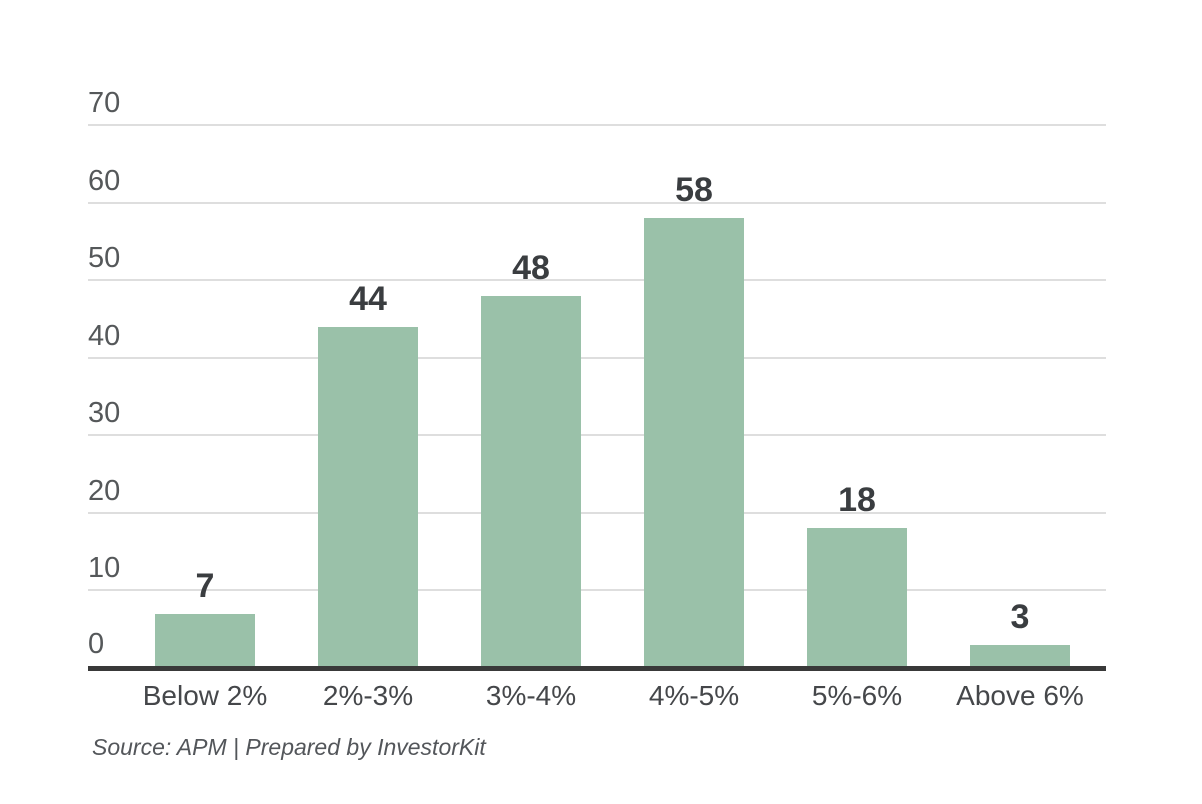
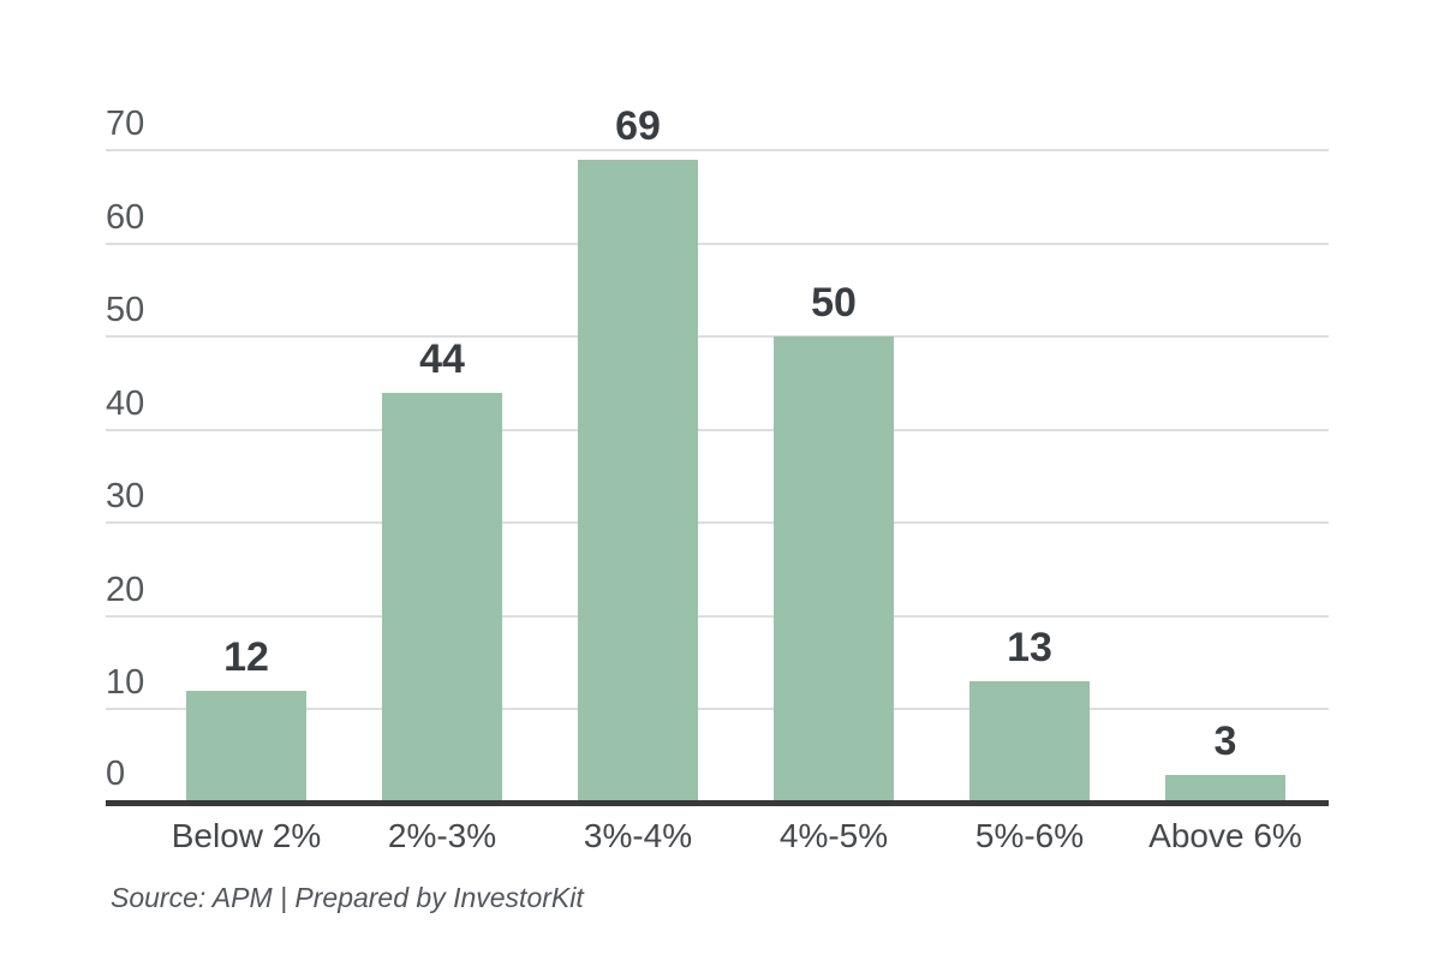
Below 2%: 7 -> 12
3%-4%: 48 -> 69
4%-5%: 58 -> 50
5%-6%: 18 -> 13
